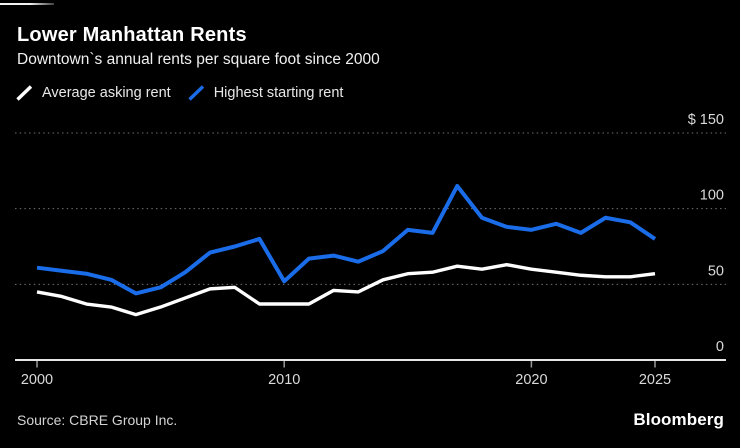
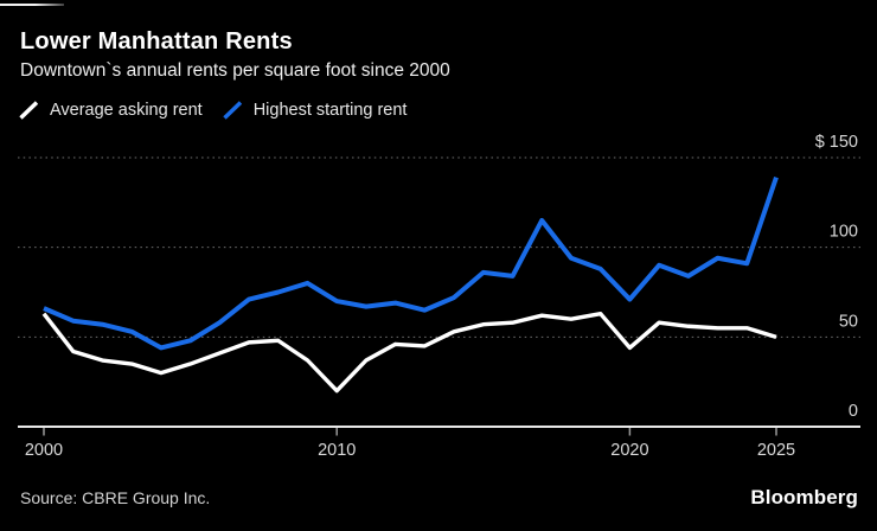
Average asking rent/2000: 45 -> 63
Highest starting rent/2000: 61 -> 66
Average asking rent/2010: 37 -> 20
Highest starting rent/2010: 52 -> 70
Average asking rent/2020: 60 -> 44
Highest starting rent/2020: 86 -> 71
Average asking rent/2025: 57 -> 50
Highest starting rent/2025: 80 -> 139
